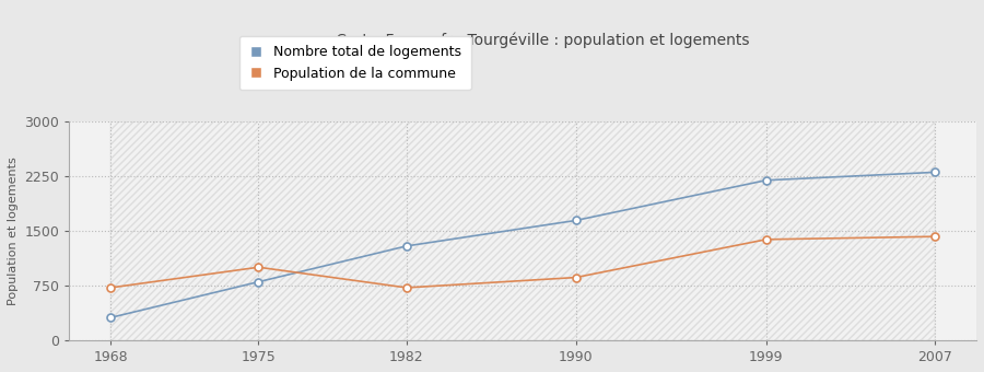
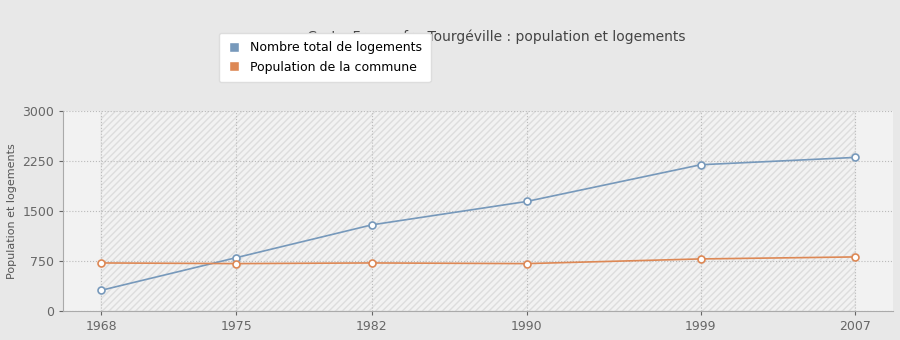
Population de la commune/1975: 1000 -> 710
Population de la commune/1990: 860 -> 710
Population de la commune/1999: 1380 -> 780
Population de la commune/2007: 1420 -> 810
